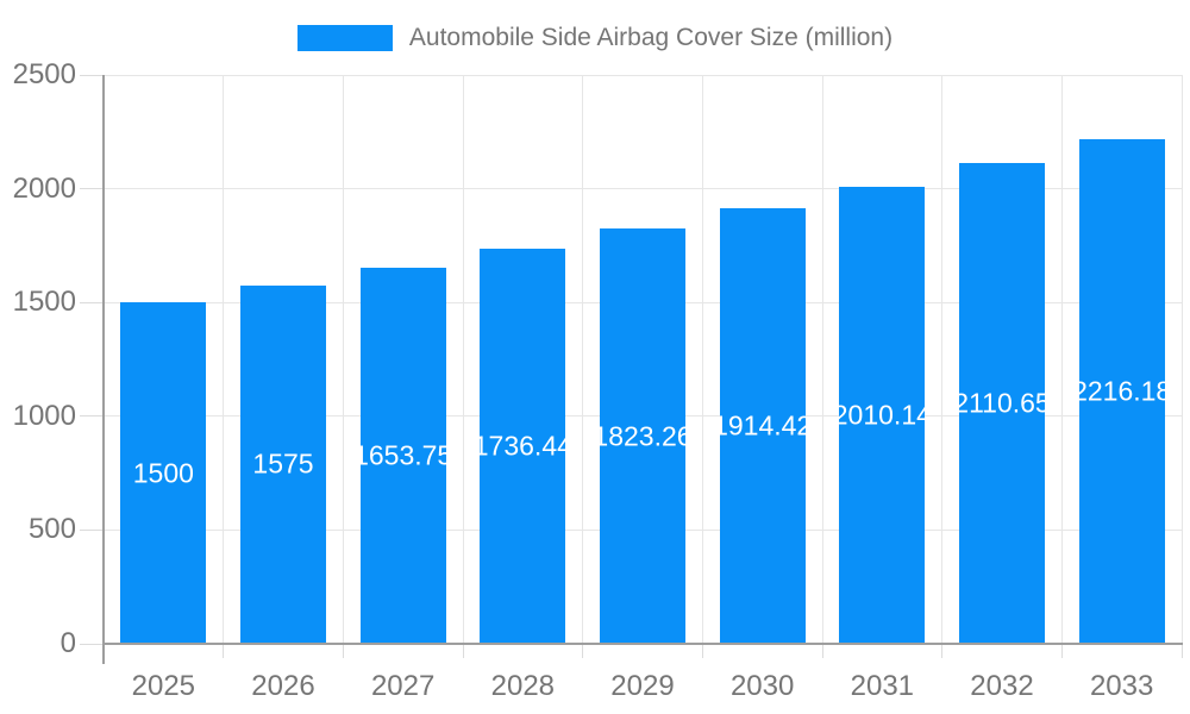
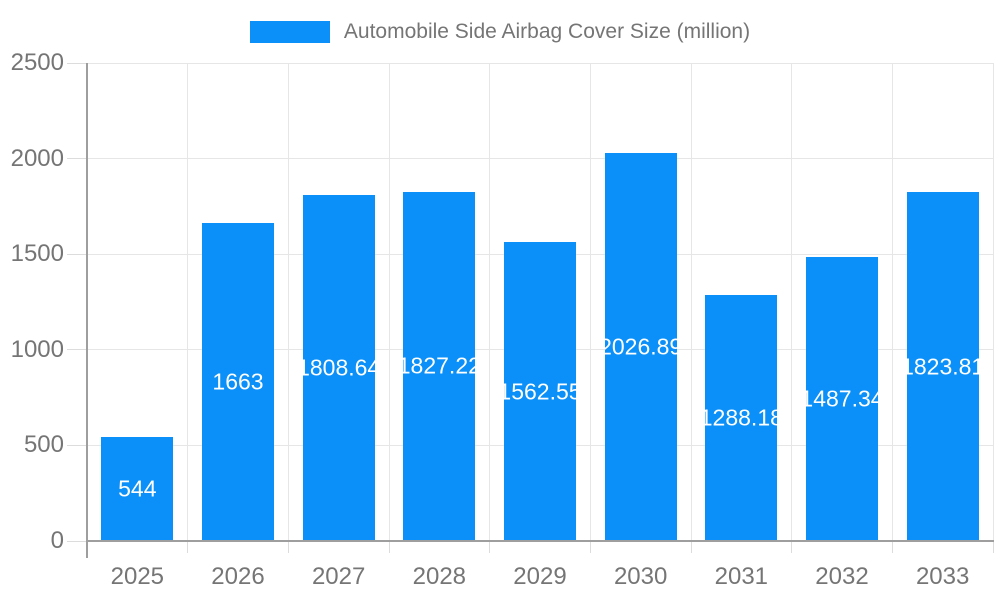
2025: 1500 -> 544
2026: 1575 -> 1663
2027: 1653.75 -> 1808.64
2028: 1736.44 -> 1827.22
2029: 1823.26 -> 1562.55
2030: 1914.42 -> 2026.89
2031: 2010.14 -> 1288.18
2032: 2110.65 -> 1487.34
2033: 2216.18 -> 1823.81
